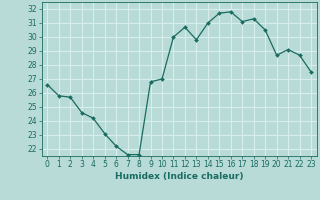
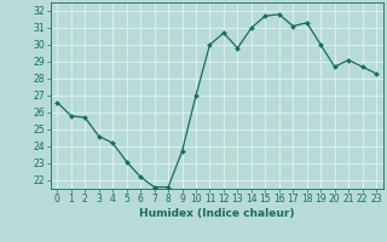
9: 26.8 -> 23.7
19: 30.5 -> 30.0
23: 27.5 -> 28.3
